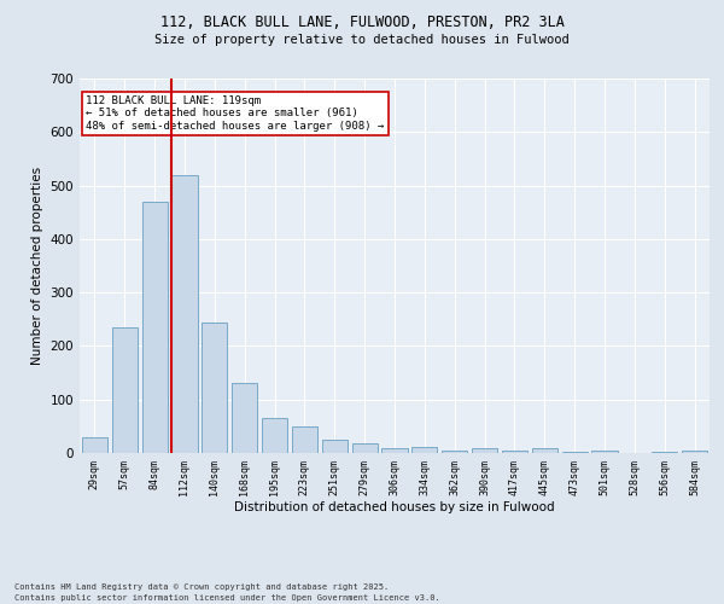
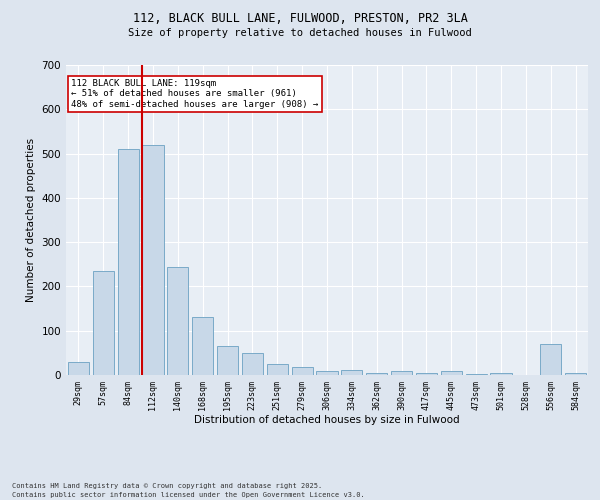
84sqm: 470 -> 510
556sqm: 2 -> 70
